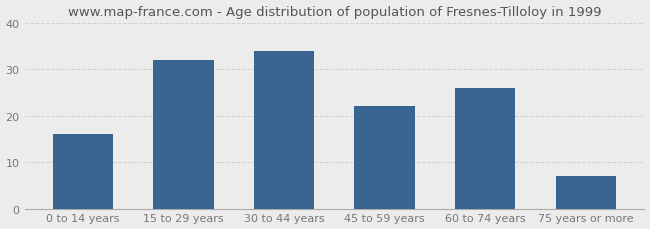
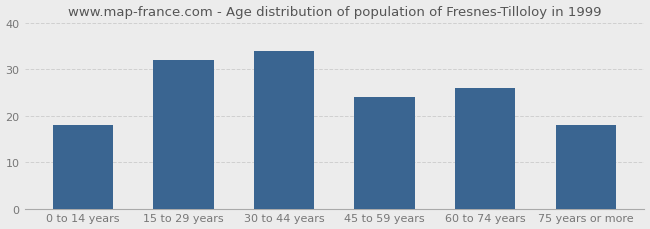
0 to 14 years: 16 -> 18
45 to 59 years: 22 -> 24
75 years or more: 7 -> 18
